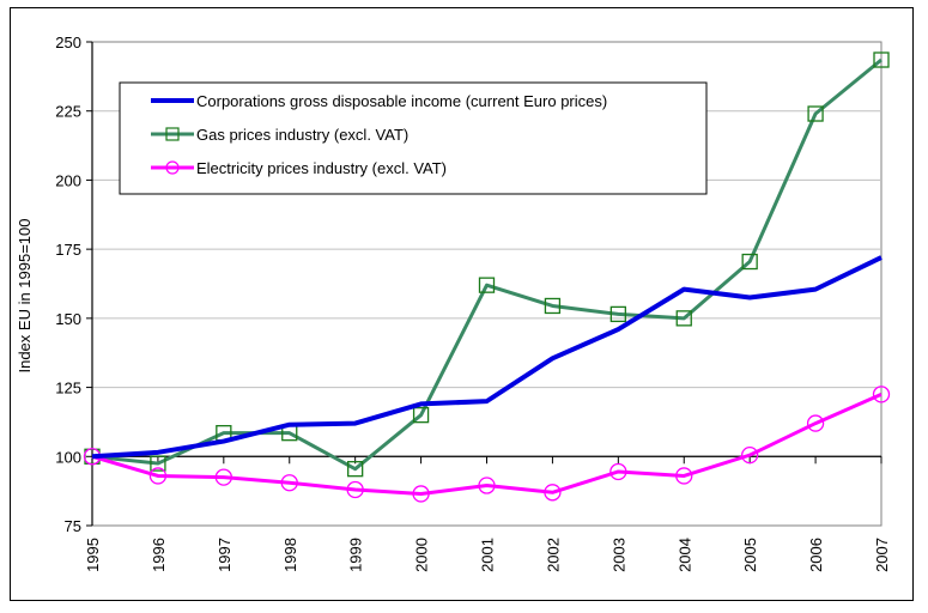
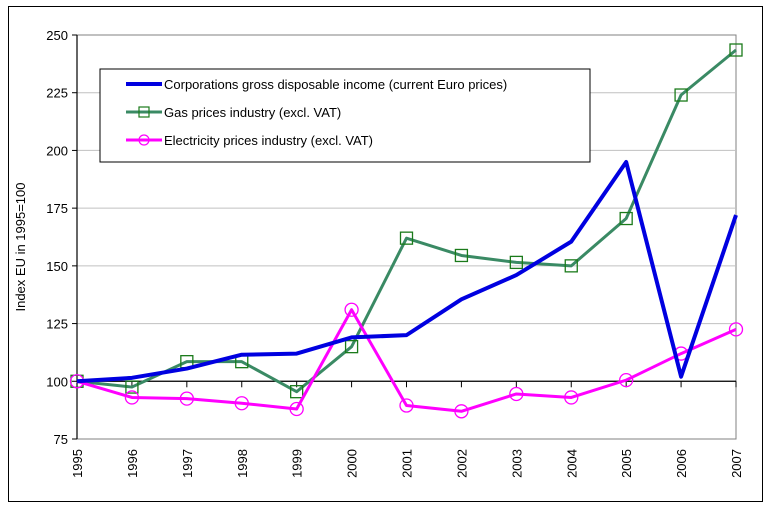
Electricity prices industry (excl. VAT)/2000: 86 -> 131
Corporations gross disposable income (current Euro prices)/2005: 158 -> 195
Corporations gross disposable income (current Euro prices)/2006: 160 -> 102
